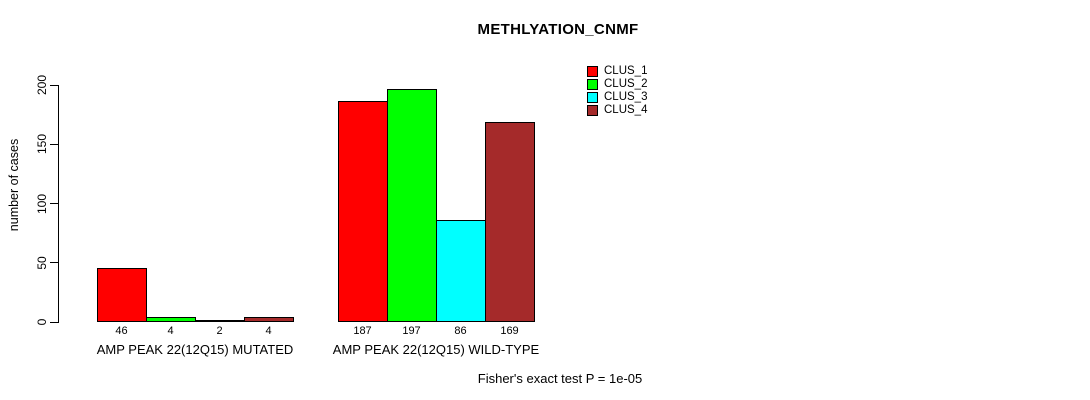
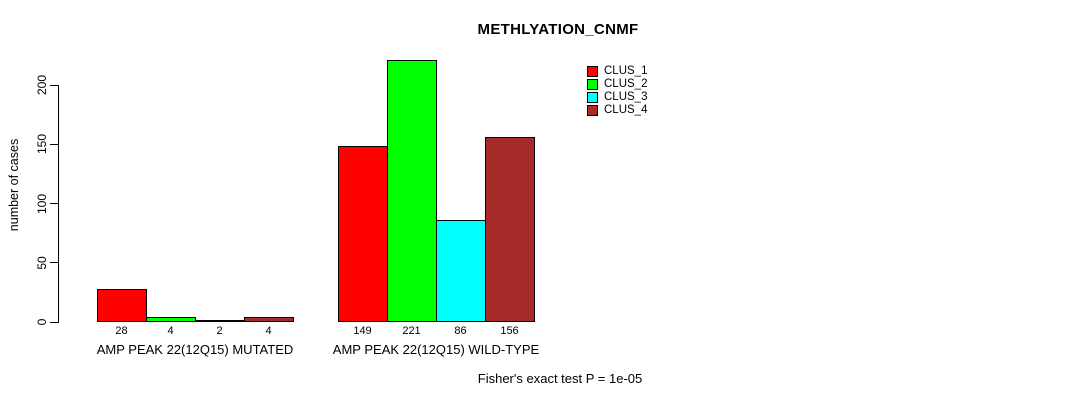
CLUS_1/AMP PEAK 22(12Q15) MUTATED: 46 -> 28
CLUS_1/AMP PEAK 22(12Q15) WILD-TYPE: 187 -> 149
CLUS_2/AMP PEAK 22(12Q15) WILD-TYPE: 197 -> 221
CLUS_4/AMP PEAK 22(12Q15) WILD-TYPE: 169 -> 156
